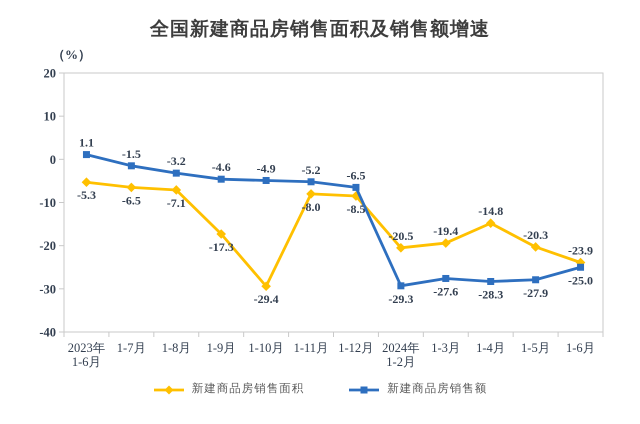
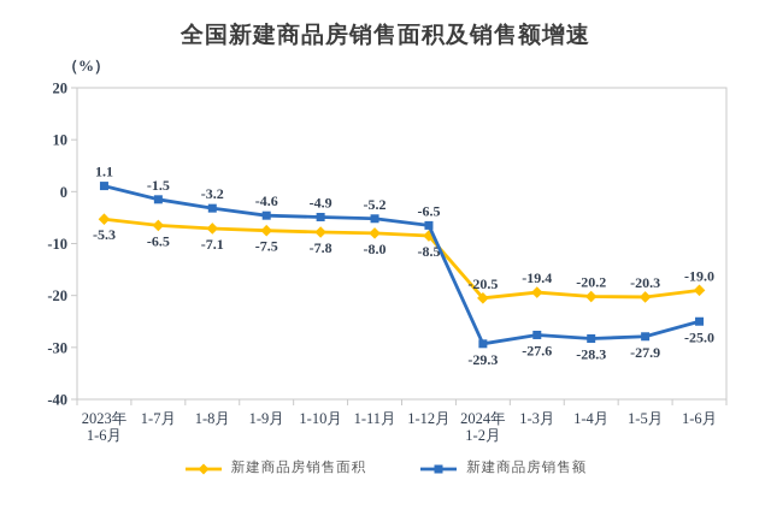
新建商品房销售面积/1-9月: -17.3 -> -7.5
新建商品房销售面积/1-10月: -29.4 -> -7.8
新建商品房销售面积/1-4月: -14.8 -> -20.2
新建商品房销售面积/1-6月: -23.9 -> -19.0
